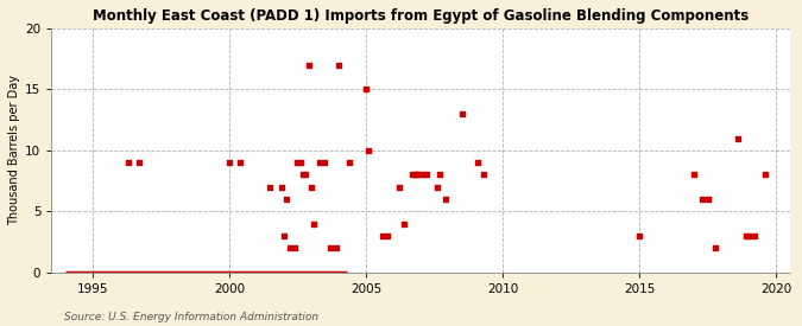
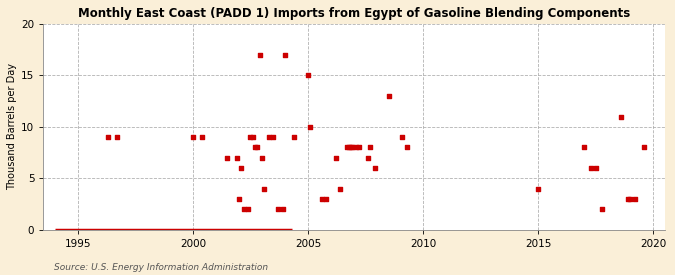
2015: 3 -> 4
